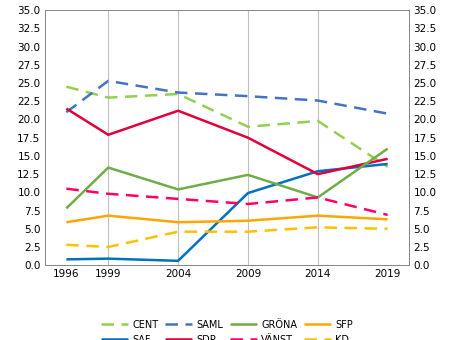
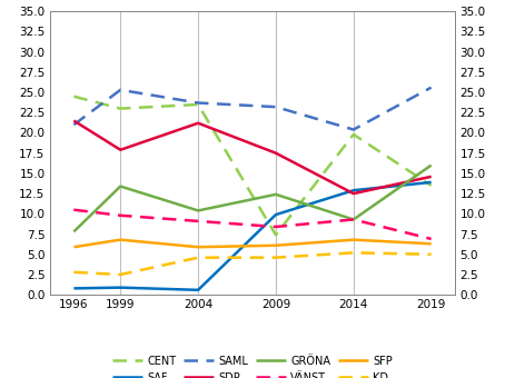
CENT/2009: 19.0 -> 7.4
SAML/2014: 22.6 -> 20.4
SAML/2019: 20.8 -> 25.6
